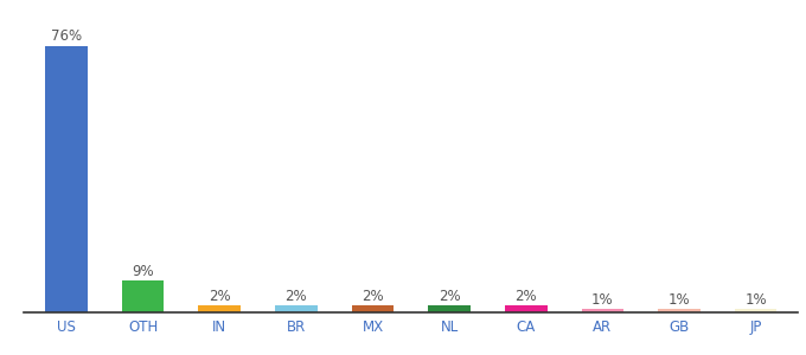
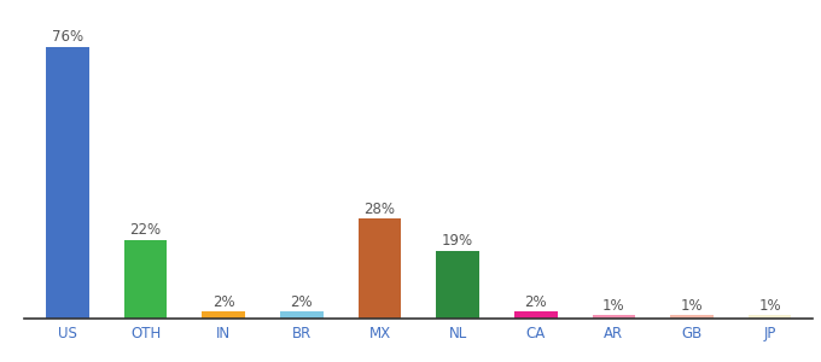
OTH: 9% -> 22%
MX: 2% -> 28%
NL: 2% -> 19%
